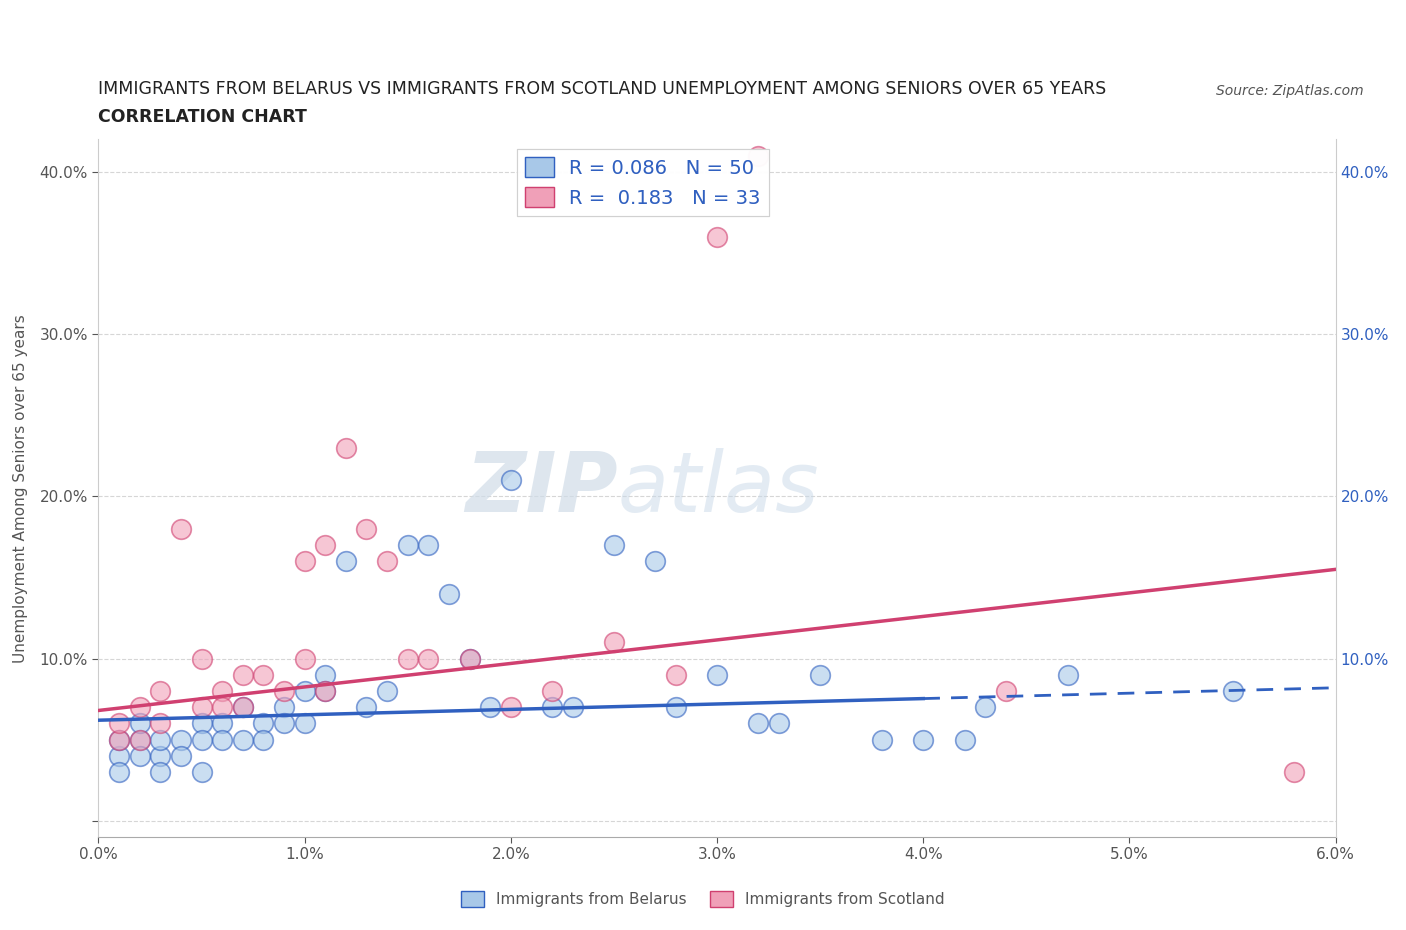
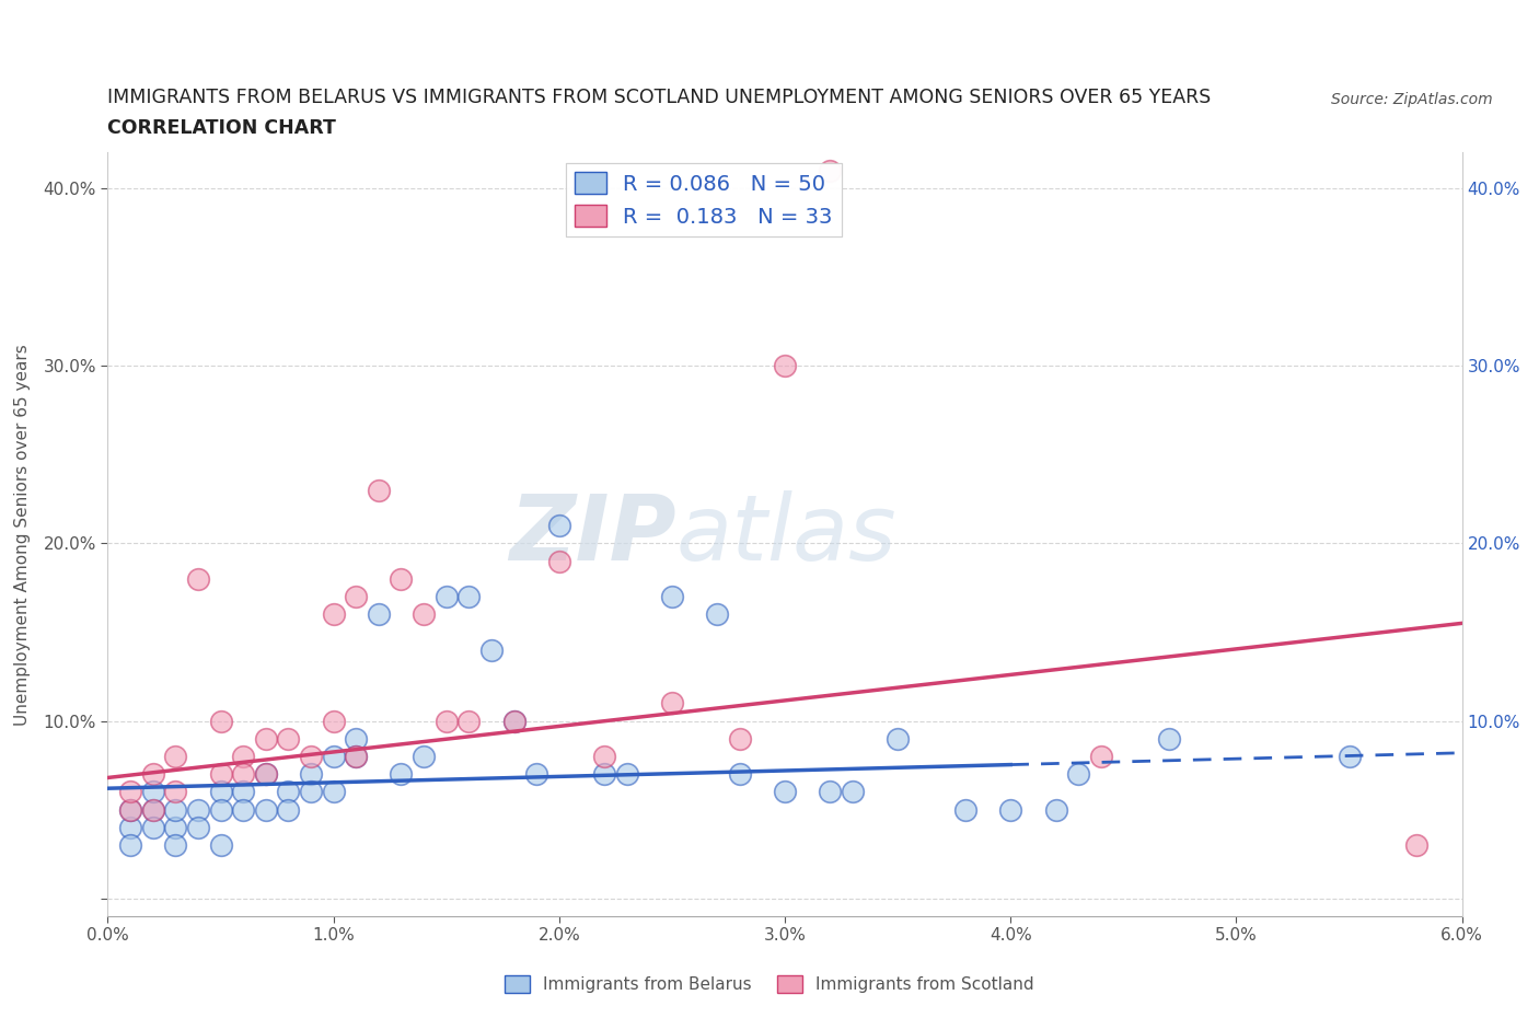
Immigrants from Scotland/2.0%: 7% -> 19%
Immigrants from Belarus/3.0%: 9% -> 6%
Immigrants from Scotland/3.0%: 36% -> 30%
